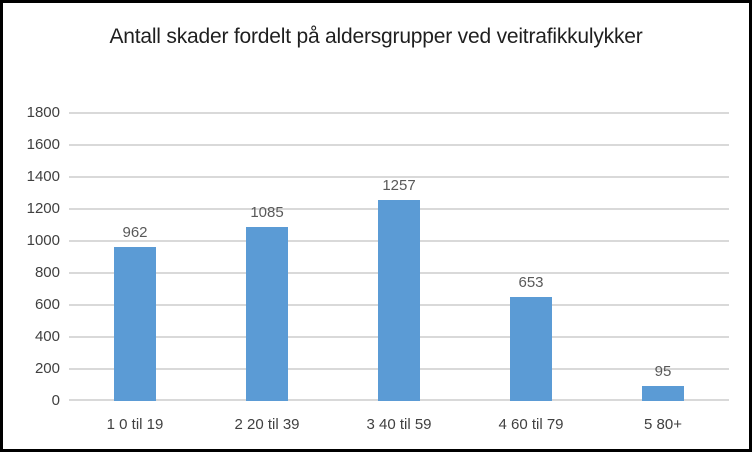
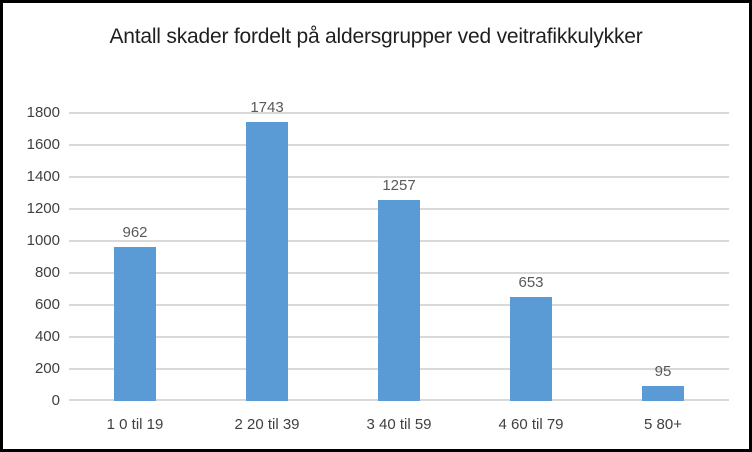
2 20 til 39: 1085 -> 1743
